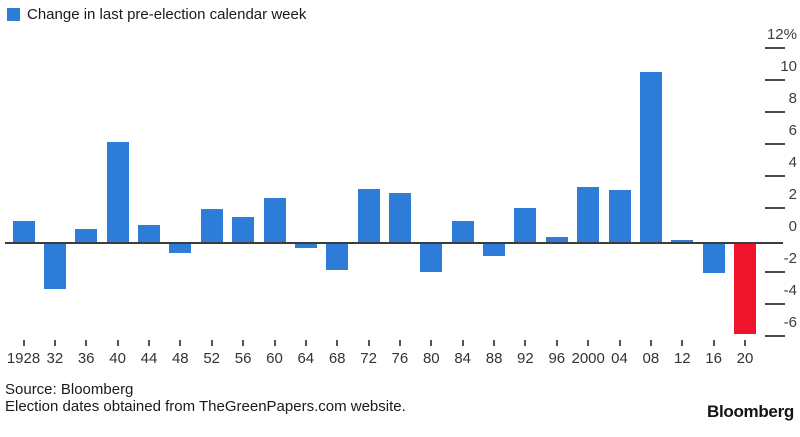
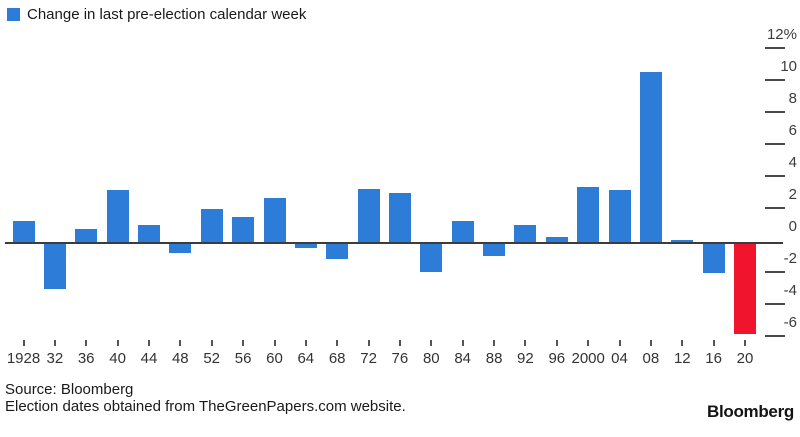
40: 6.3% -> 3.3%
68: -1.7% -> -1.0%
92: 2.2% -> 1.1%
